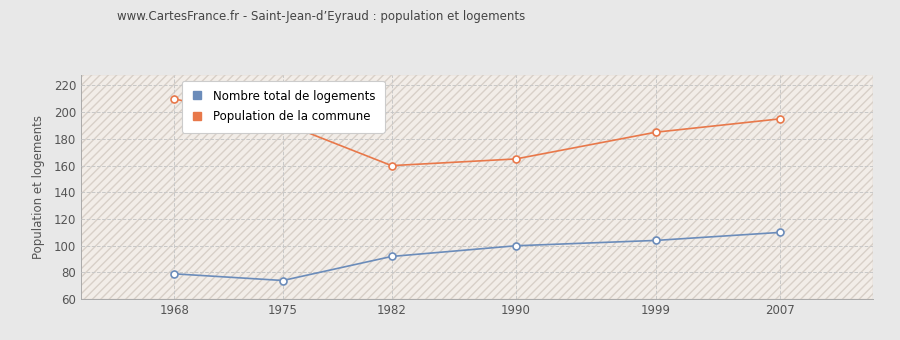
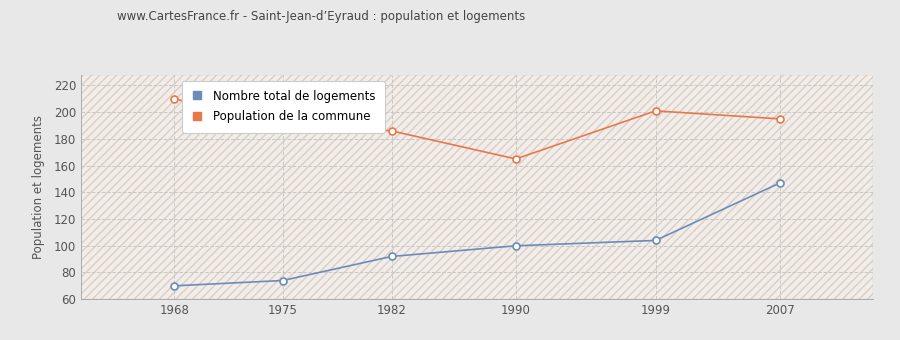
Nombre total de logements/1968: 79 -> 70
Population de la commune/1982: 160 -> 186
Population de la commune/1999: 185 -> 201
Nombre total de logements/2007: 110 -> 147
